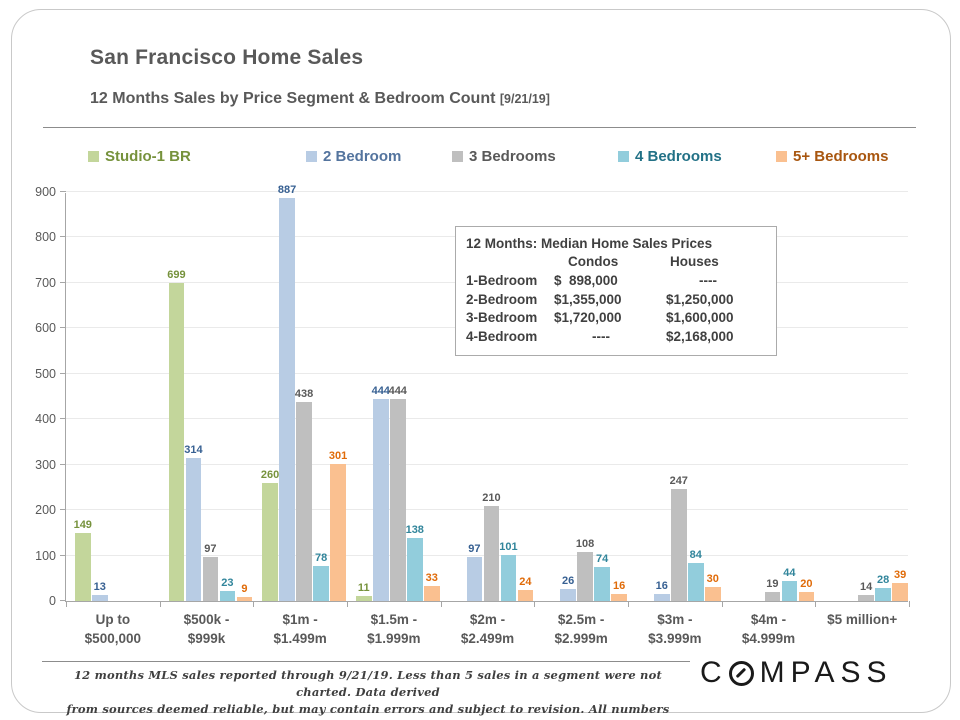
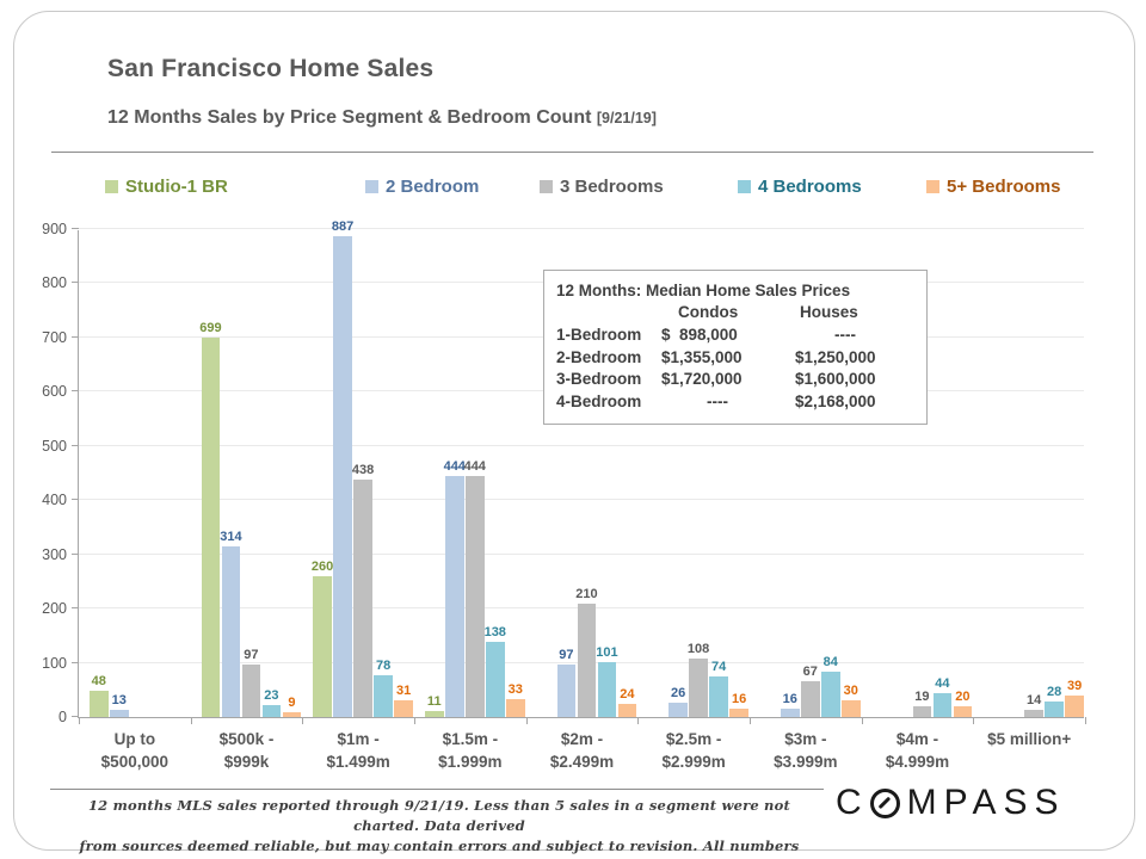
Studio-1 BR/Up to $500,000: 149 -> 48
5+ Bedrooms/$1m - $1.499m: 301 -> 31
3 Bedrooms/$3m - $3.999m: 247 -> 67
